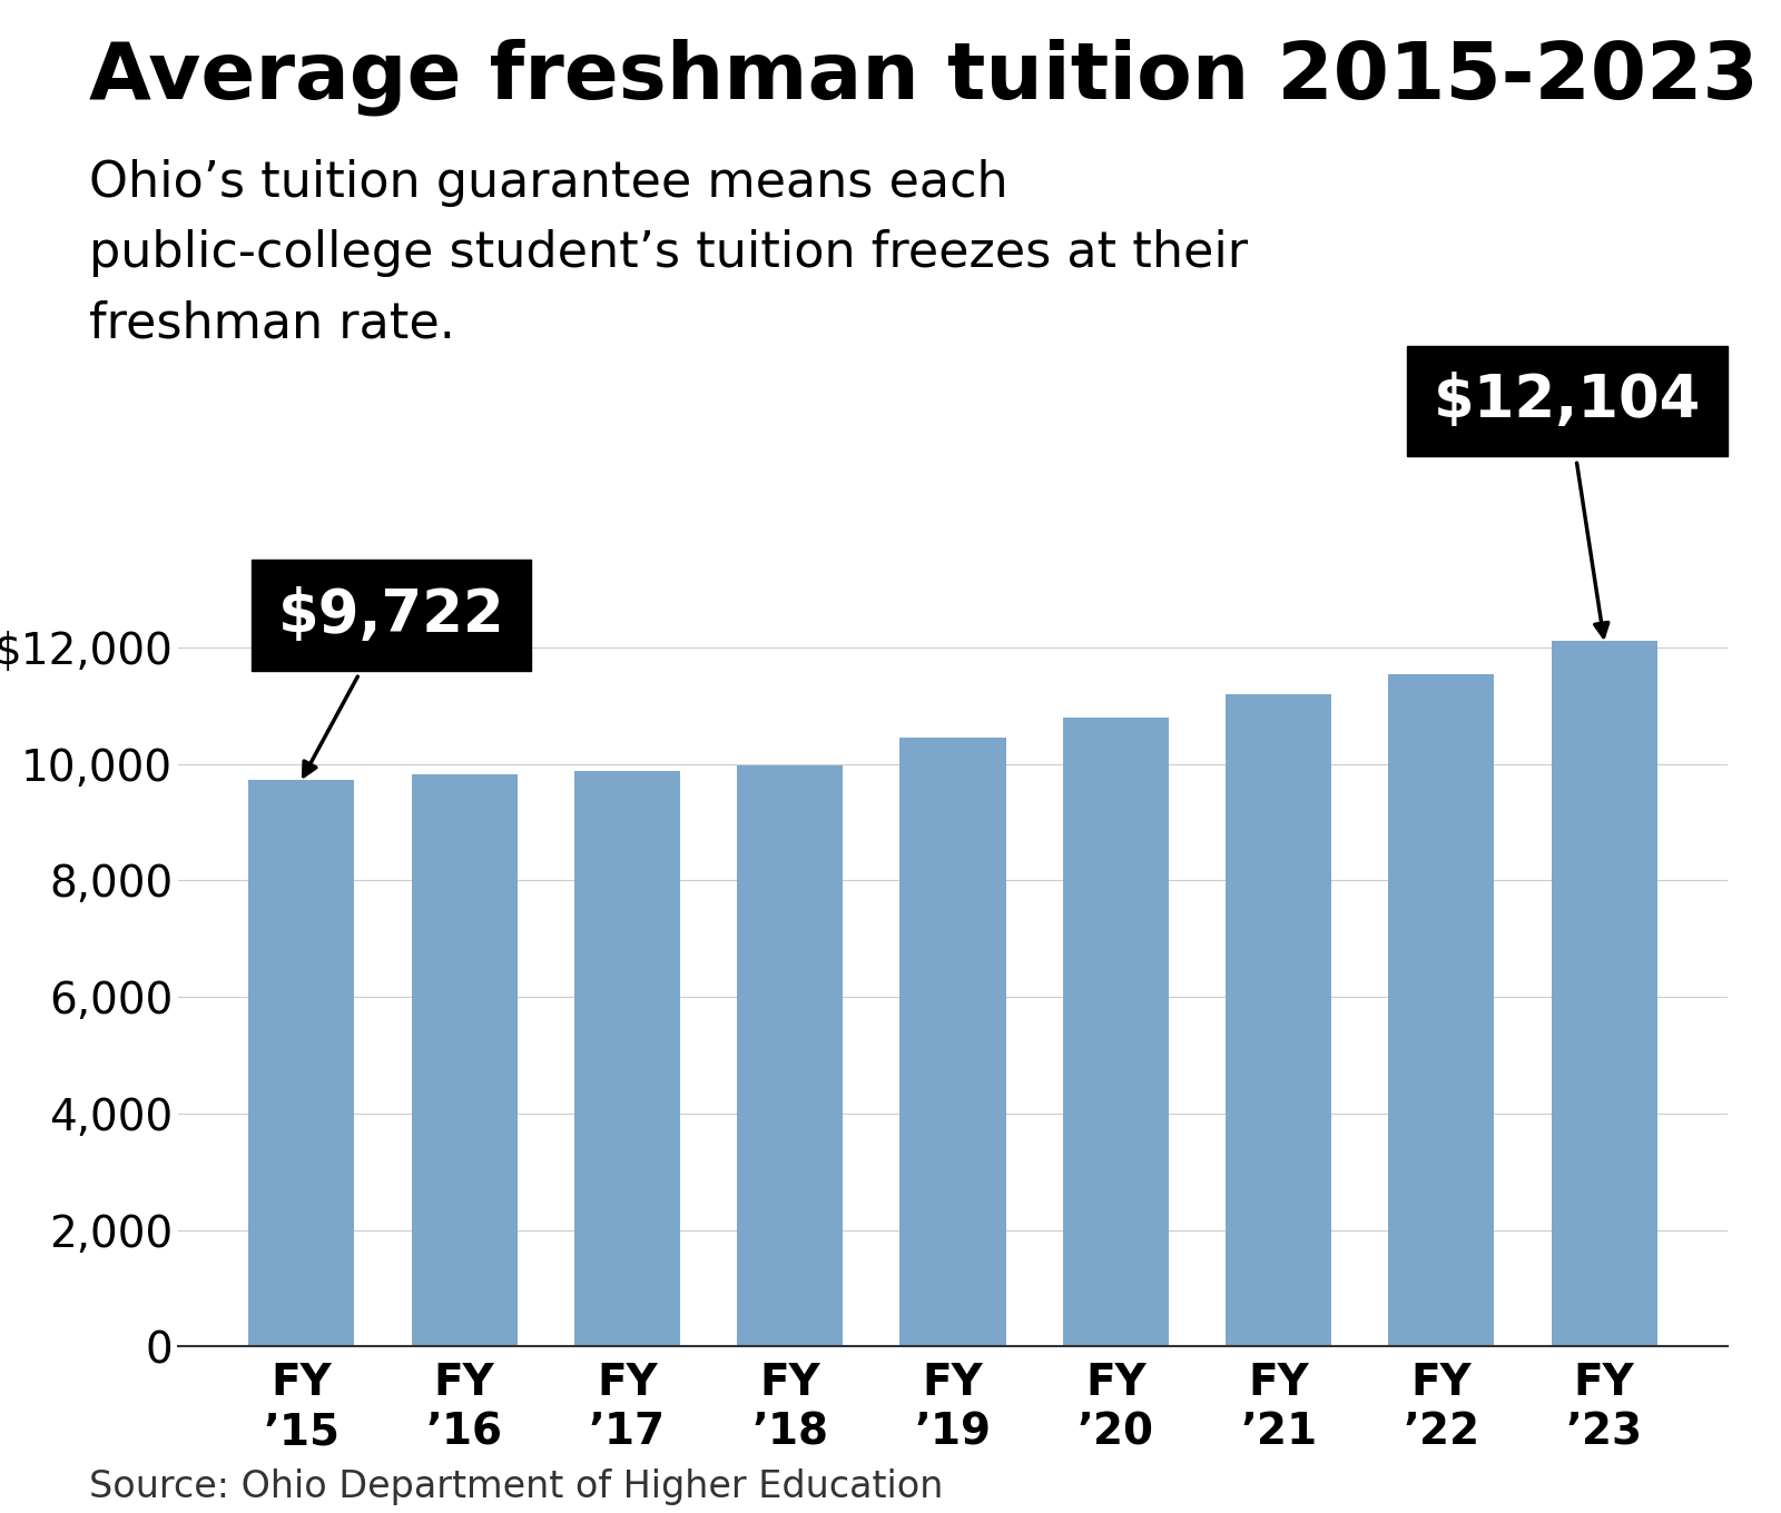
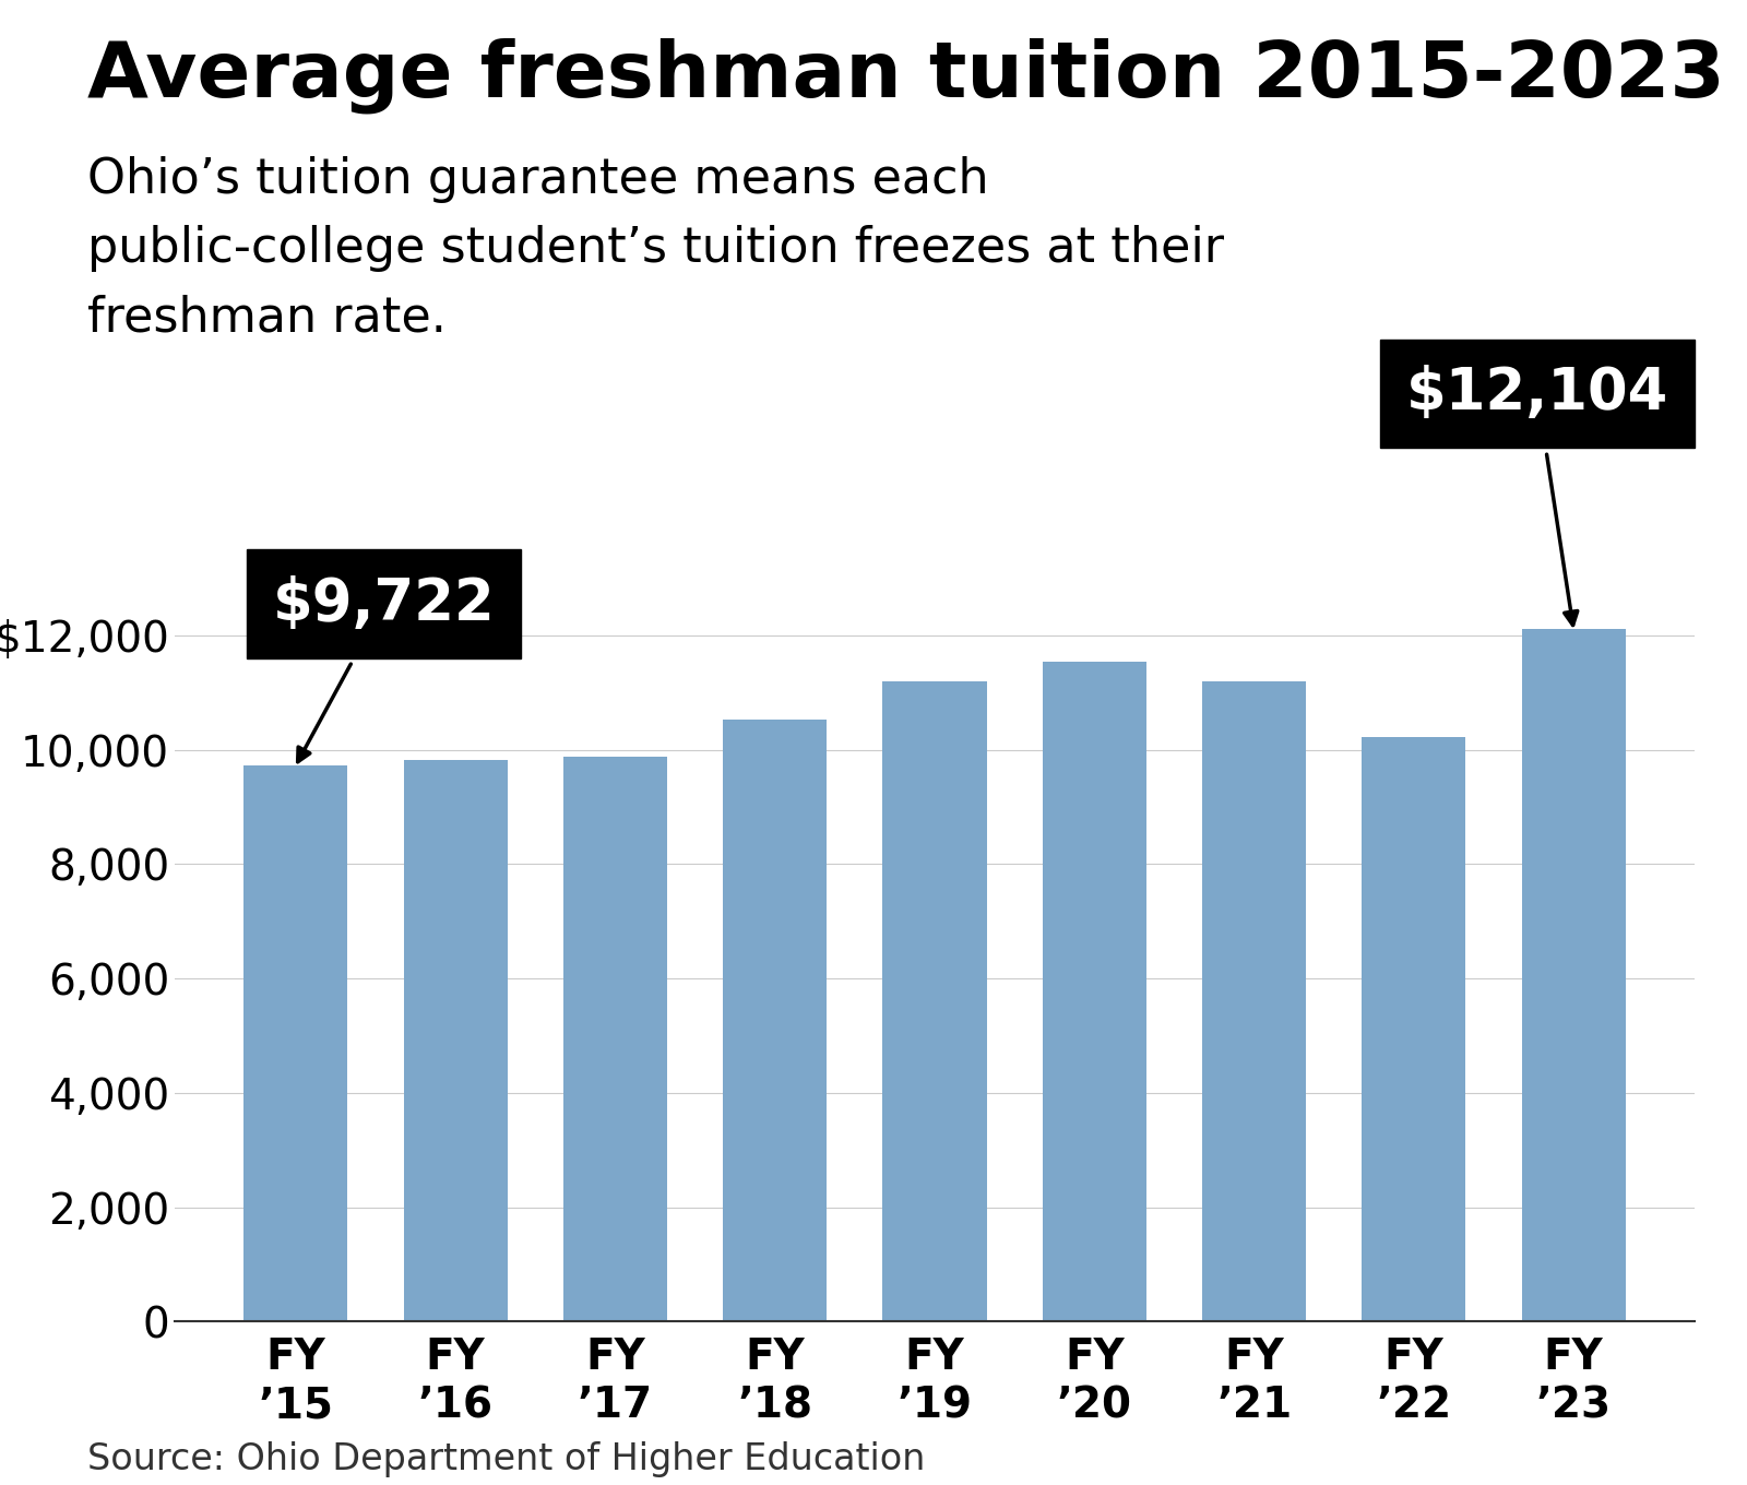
FY ’18: 9,970 -> 10,520
FY ’19: 10,440 -> 11,200
FY ’20: 10,790 -> 11,540
FY ’22: 11,530 -> 10,220
